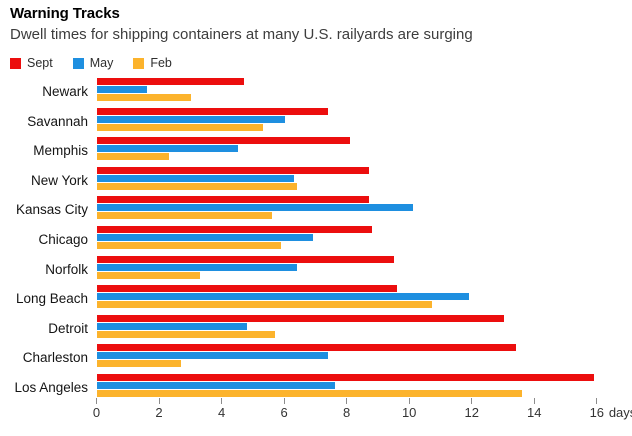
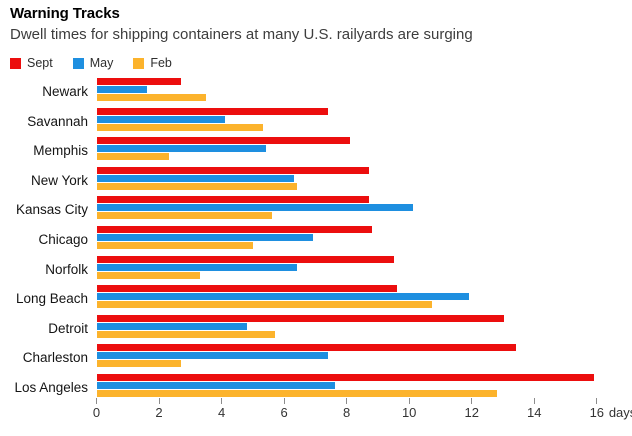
Sept/Newark: 4.7 -> 2.7
Feb/Newark: 3.0 -> 3.5
May/Savannah: 6.0 -> 4.1
May/Memphis: 4.5 -> 5.4
Feb/Chicago: 5.9 -> 5.0
Feb/Los Angeles: 13.6 -> 12.8
